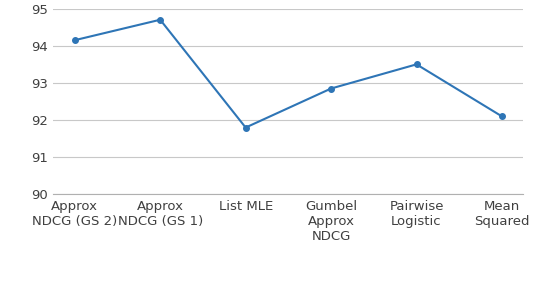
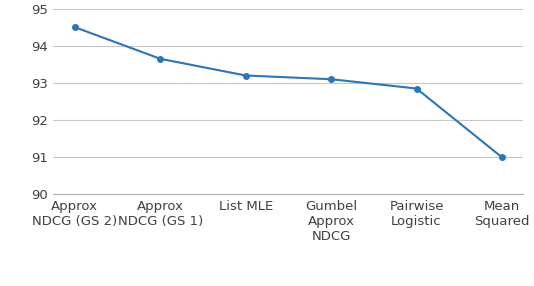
Approx NDCG (GS 2): 94.15 -> 94.50
Approx NDCG (GS 1): 94.70 -> 93.65
List MLE: 91.80 -> 93.20
Gumbel Approx NDCG: 92.85 -> 93.10
Pairwise Logistic: 93.50 -> 92.85
Mean Squared: 92.10 -> 91.00
